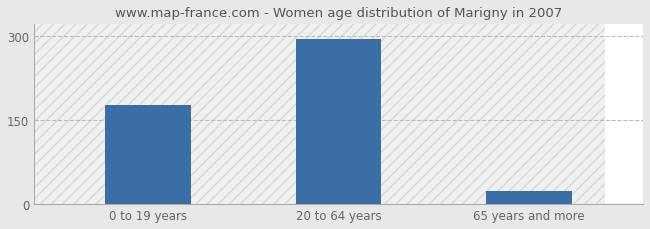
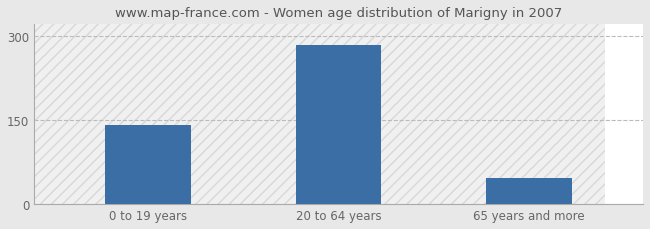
0 to 19 years: 176 -> 140
20 to 64 years: 294 -> 283
65 years and more: 24 -> 46
